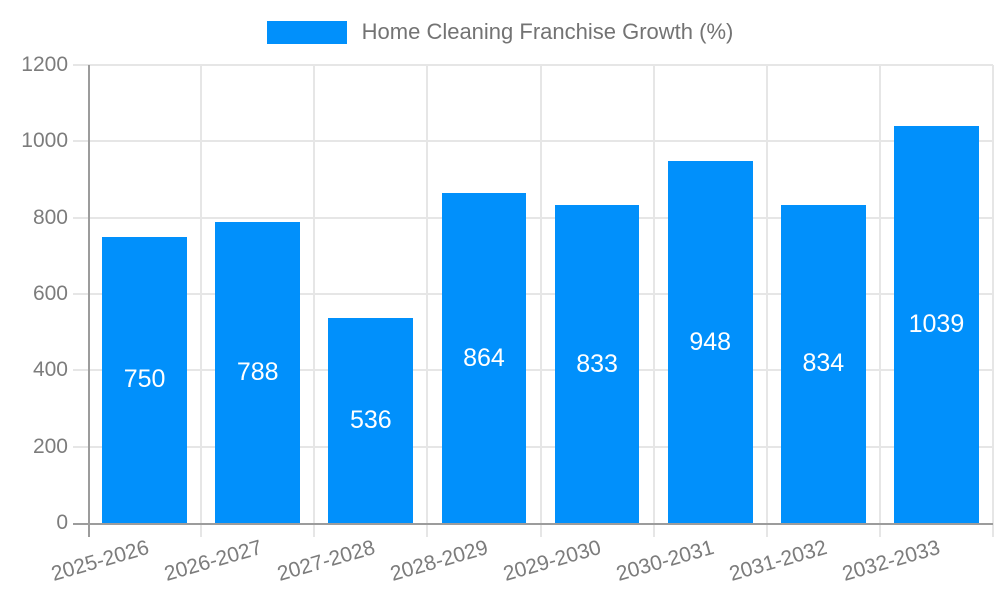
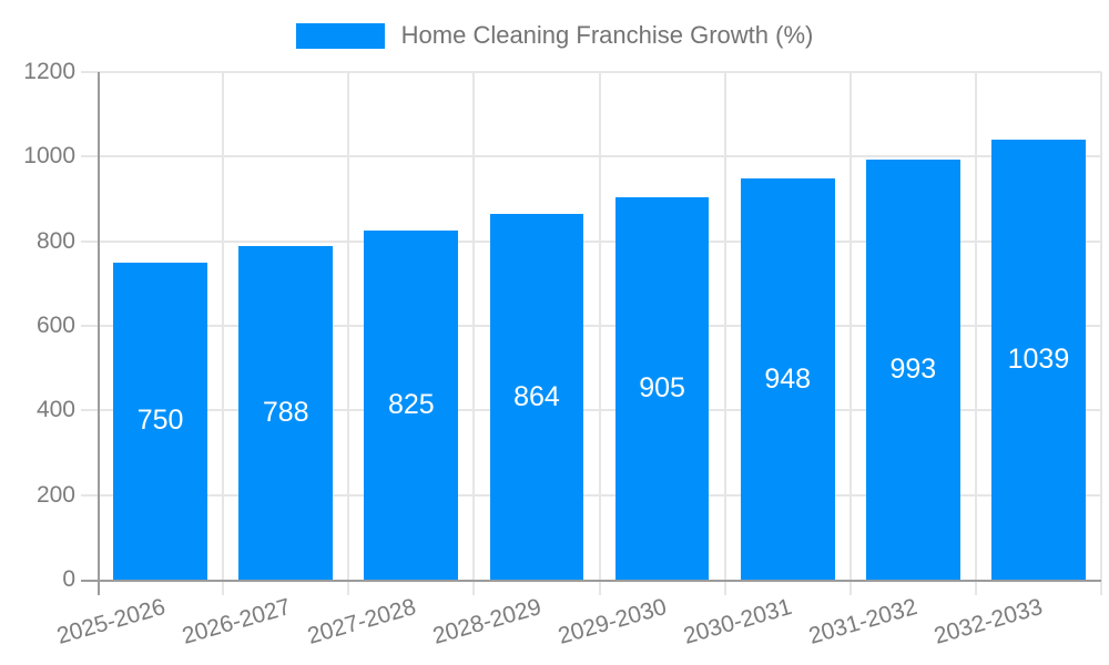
2027-2028: 536 -> 825
2029-2030: 833 -> 905
2031-2032: 834 -> 993
